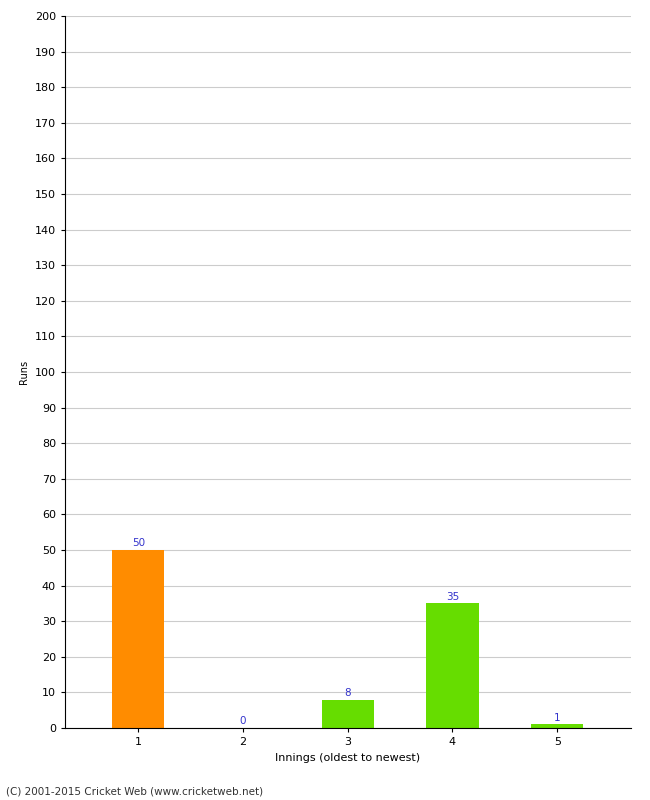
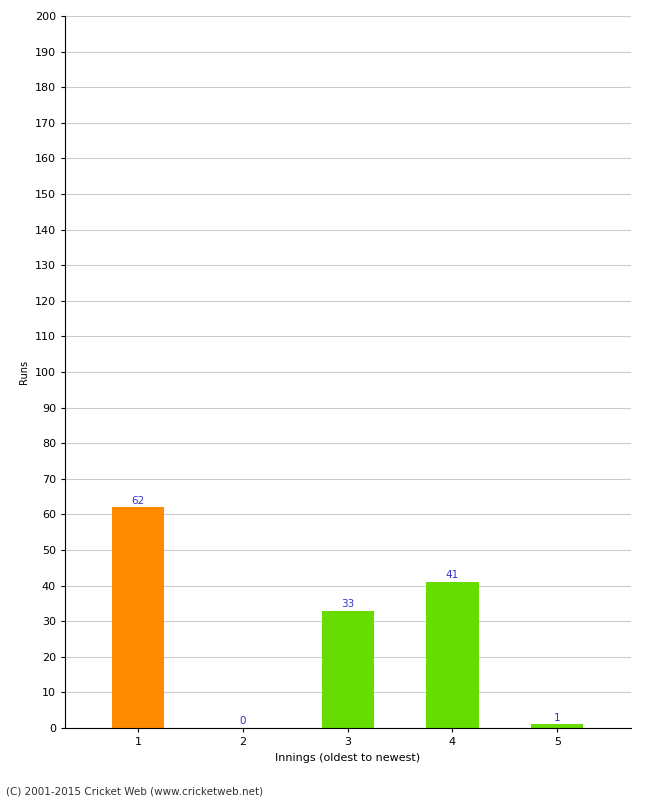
1: 50 -> 62
3: 8 -> 33
4: 35 -> 41
